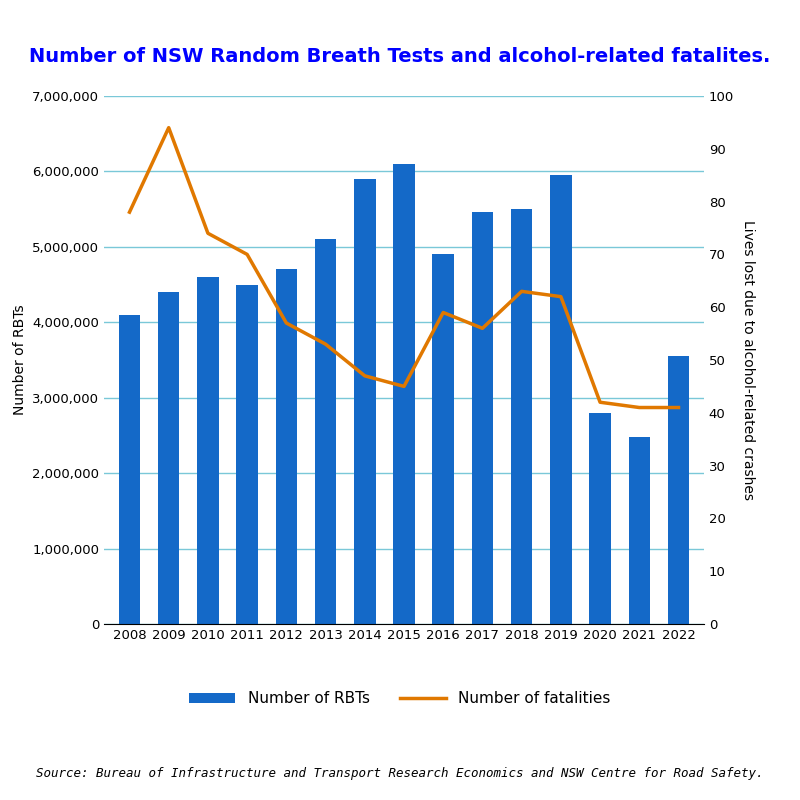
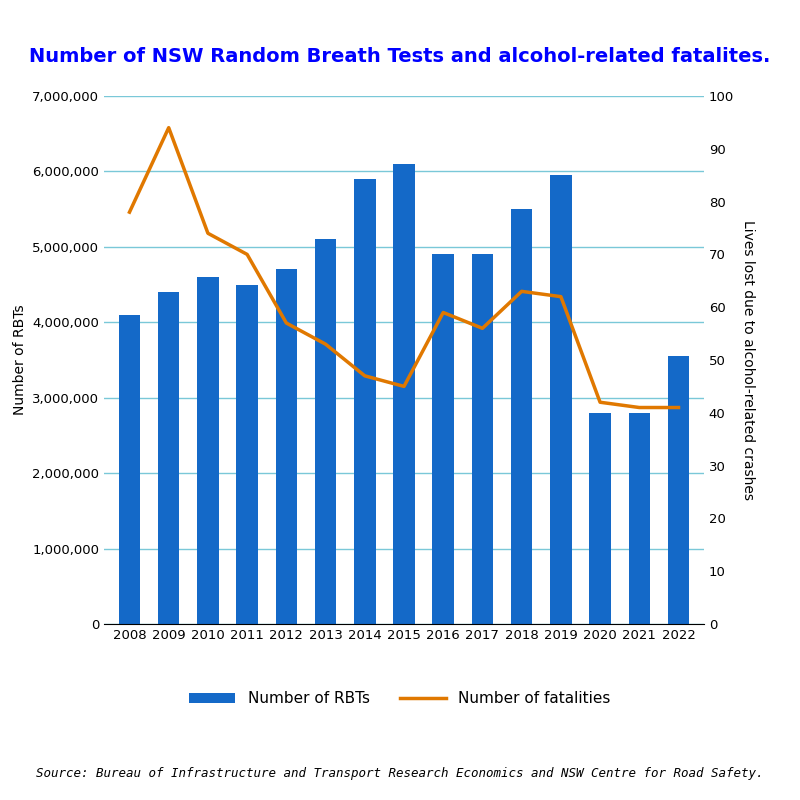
Number of RBTs/2017: 5,460,000 -> 4,900,000
Number of RBTs/2021: 2,480,000 -> 2,800,000
